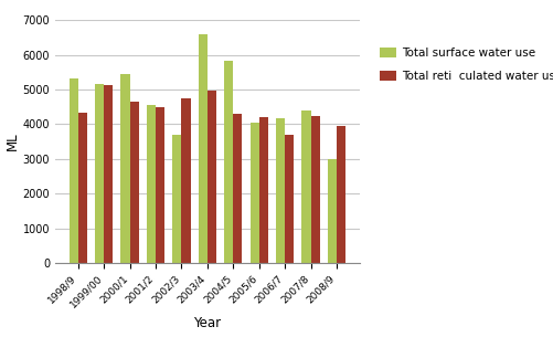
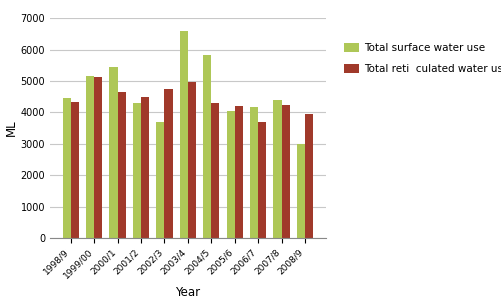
Total surface water use/1998/9: 5320 -> 4450
Total surface water use/2001/2: 4560 -> 4300
